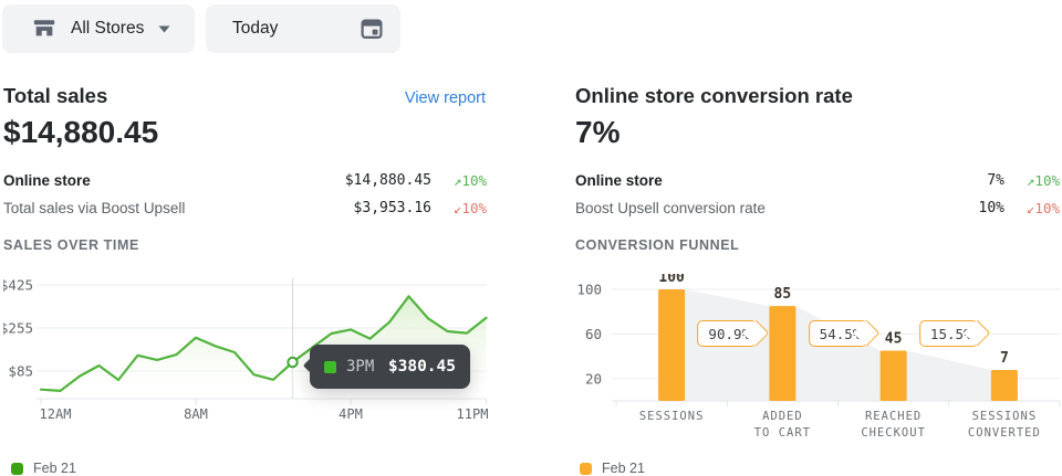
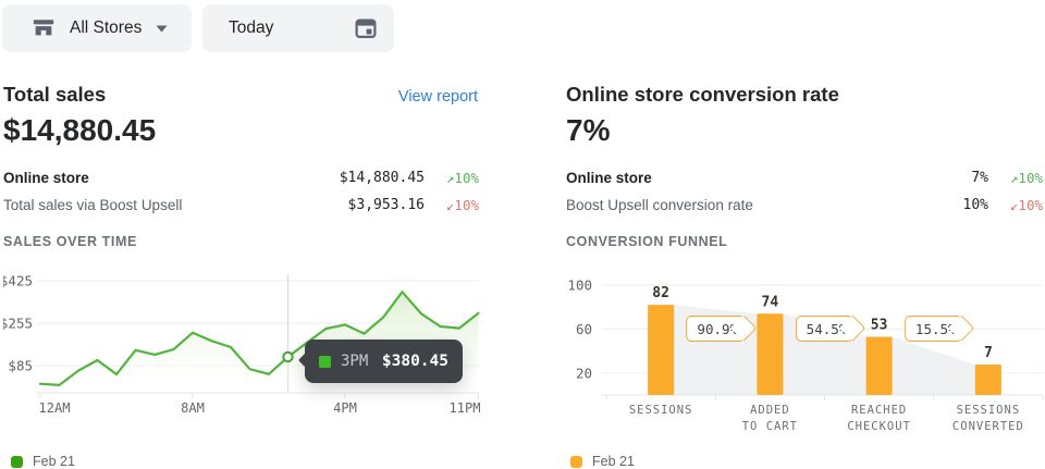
CONVERSION FUNNEL/SESSIONS: 100 -> 82
CONVERSION FUNNEL/ADDED TO CART: 85 -> 74
CONVERSION FUNNEL/REACHED CHECKOUT: 45 -> 53
